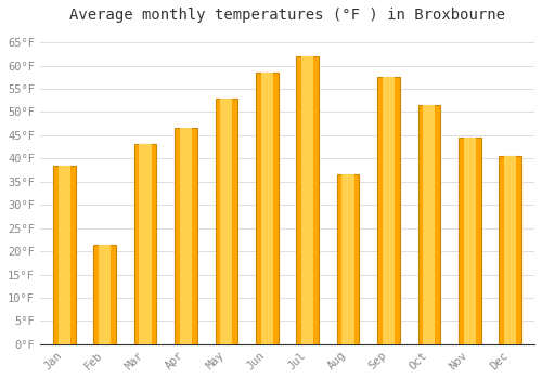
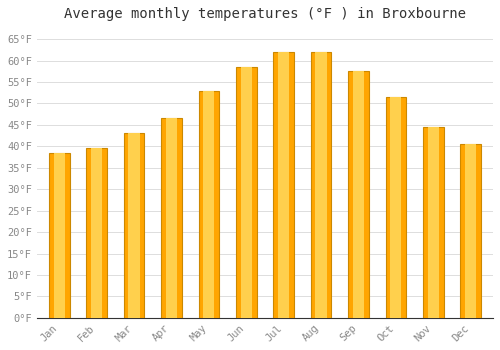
Feb: 21.5°F -> 39.5°F
Aug: 36.5°F -> 62.0°F
